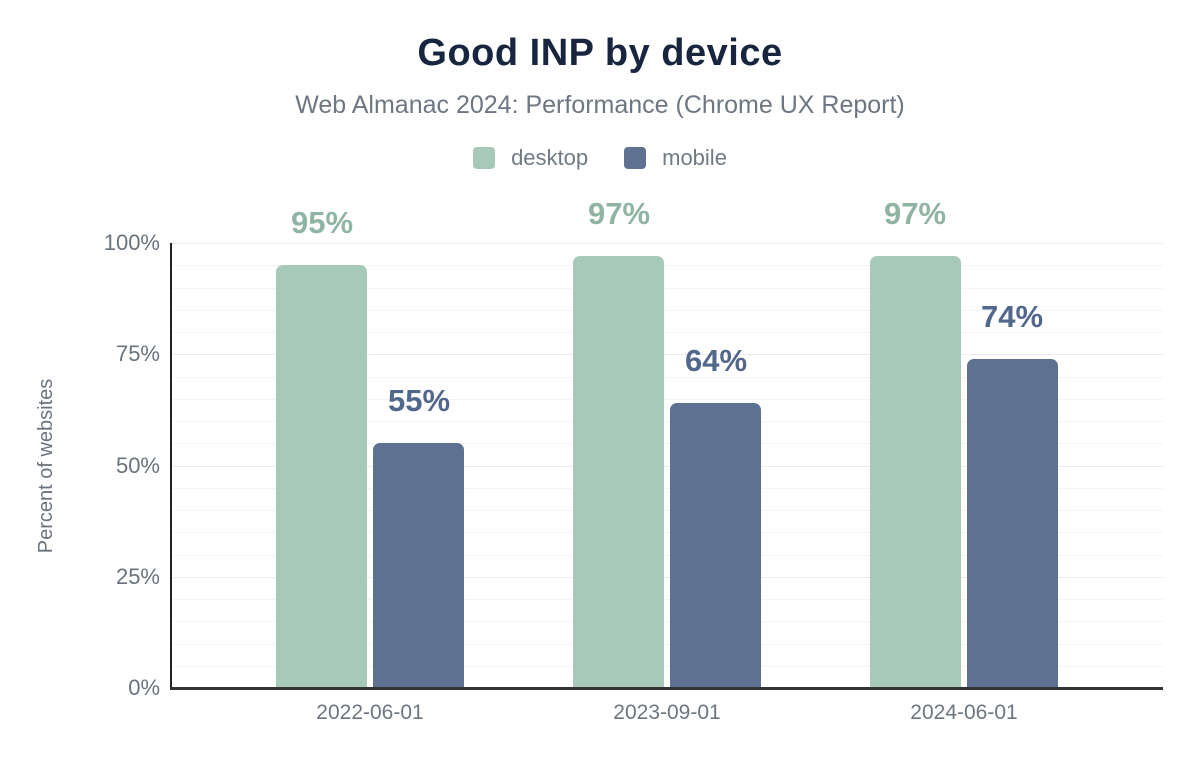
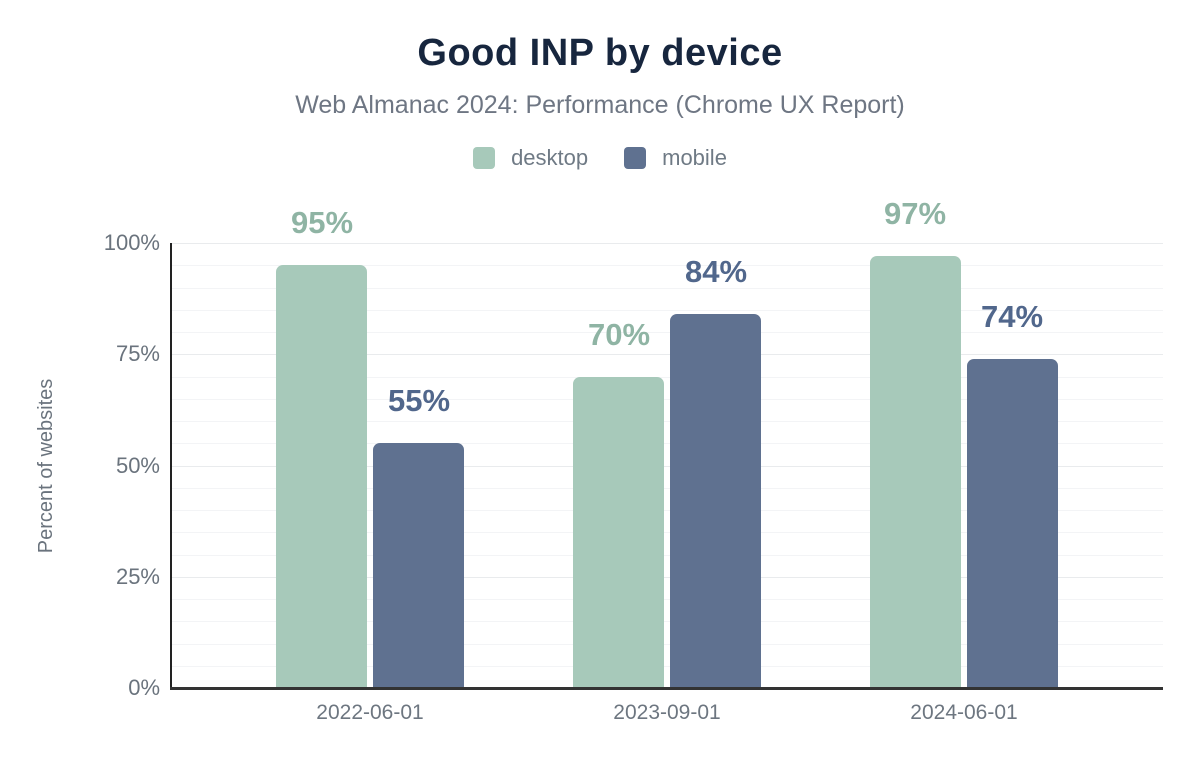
desktop/2023-09-01: 97% -> 70%
mobile/2023-09-01: 64% -> 84%
